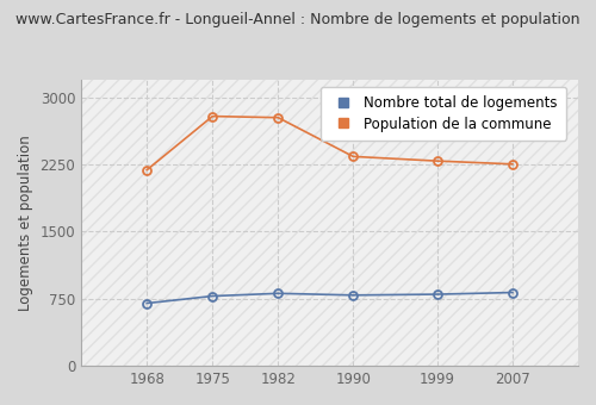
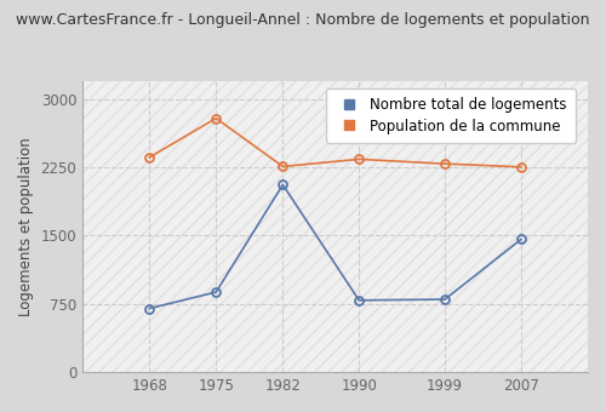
Population de la commune/1968: 2190 -> 2360
Nombre total de logements/1975: 780 -> 880
Nombre total de logements/1982: 810 -> 2060
Population de la commune/1982: 2780 -> 2260
Nombre total de logements/2007: 820 -> 1460
